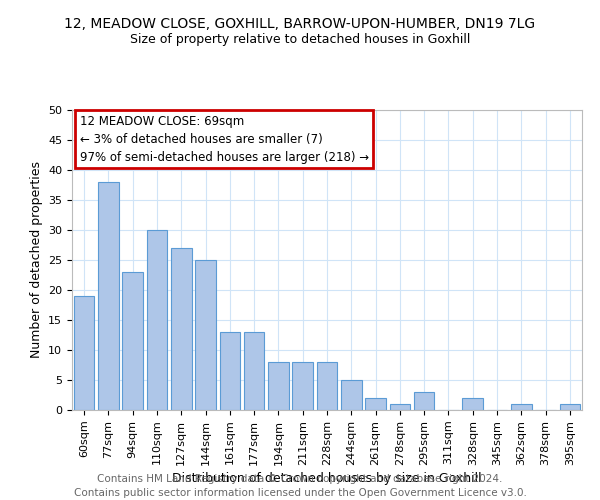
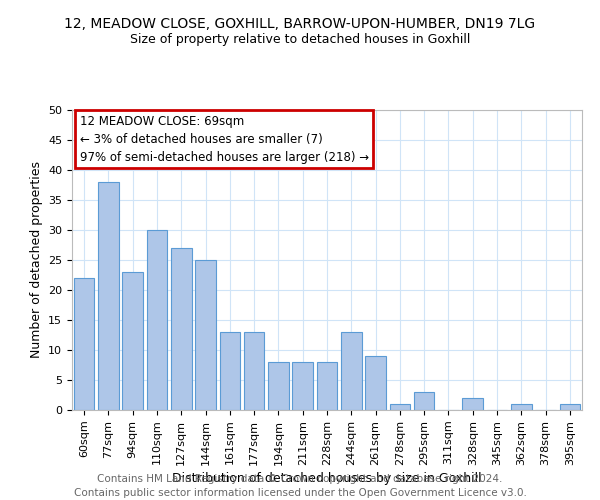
60sqm: 19 -> 22
244sqm: 5 -> 13
261sqm: 2 -> 9
